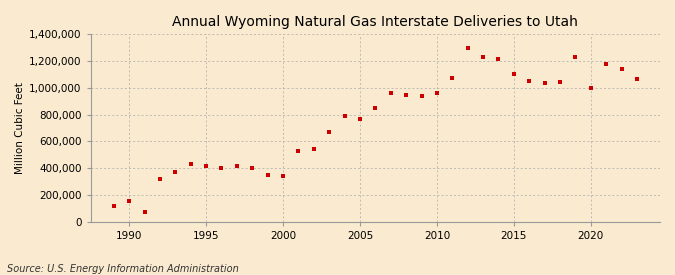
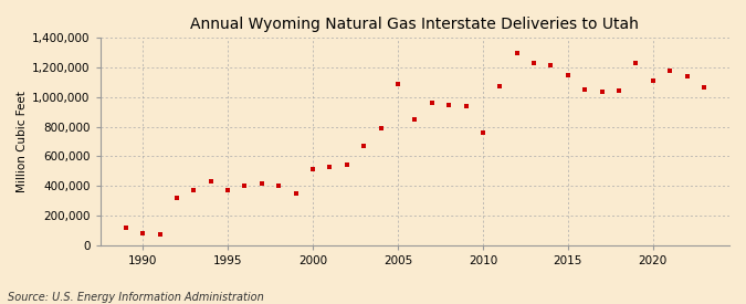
1990: 160,000 -> 80,000
1995: 420,000 -> 370,000
2000: 340,000 -> 510,000
2005: 770,000 -> 1,090,000
2010: 960,000 -> 760,000
2015: 1,100,000 -> 1,150,000
2020: 1,000,000 -> 1,110,000
